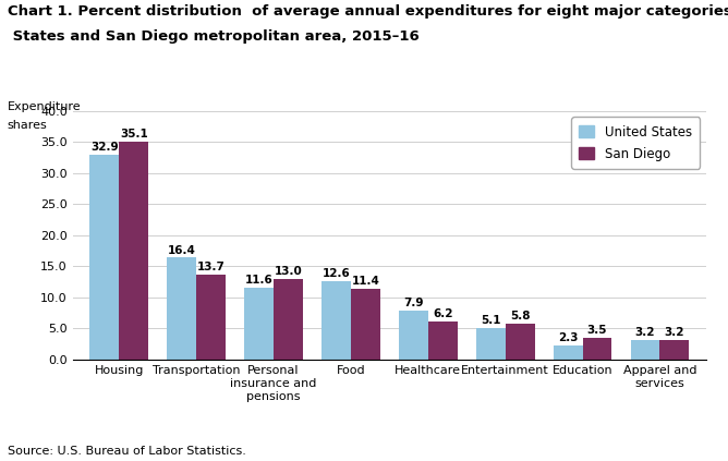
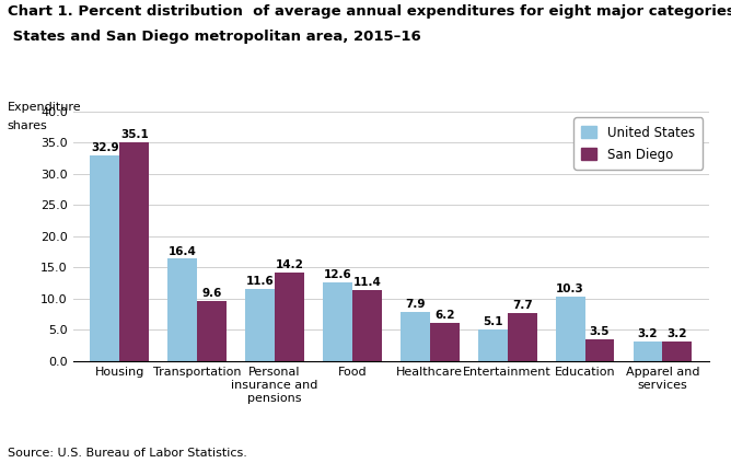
San Diego/Transportation: 13.7 -> 9.6
San Diego/Personal insurance and pensions: 13.0 -> 14.2
San Diego/Entertainment: 5.8 -> 7.7
United States/Education: 2.3 -> 10.3
